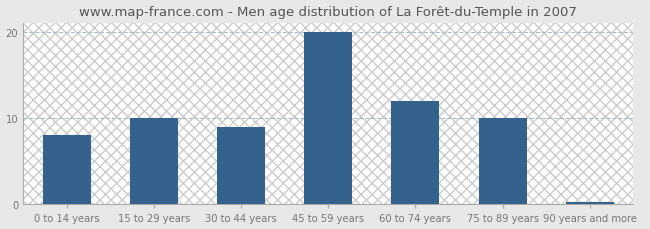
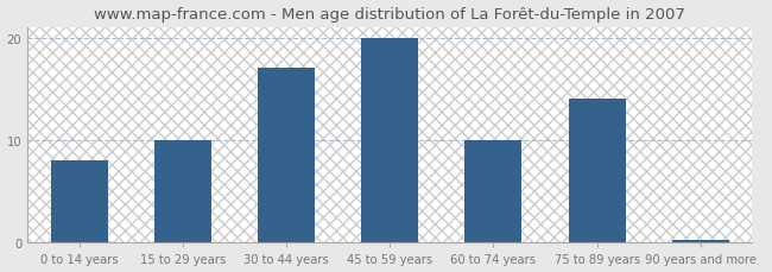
30 to 44 years: 9.0 -> 17.0
60 to 74 years: 12.0 -> 10.0
75 to 89 years: 10.0 -> 14.0
